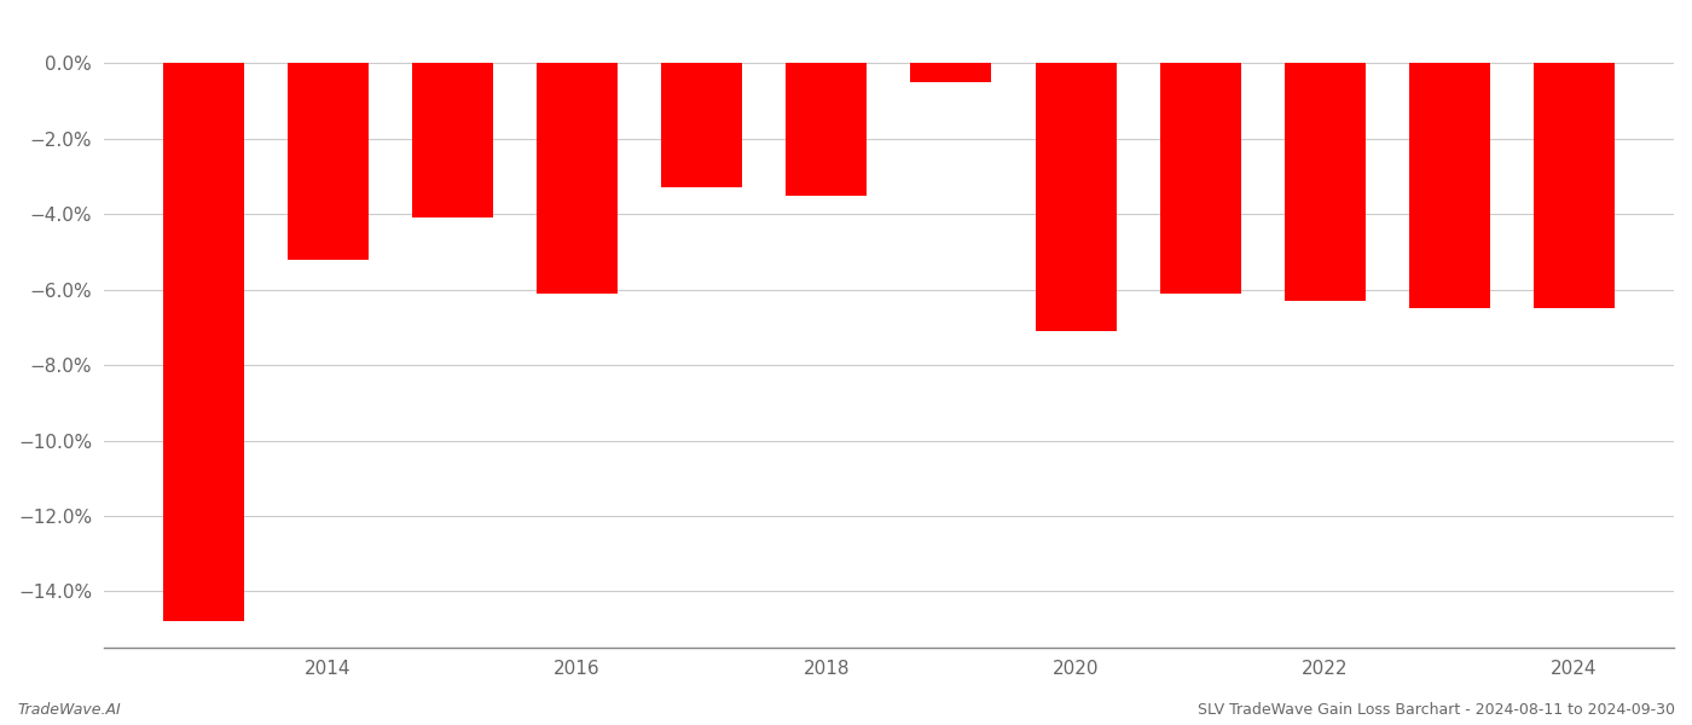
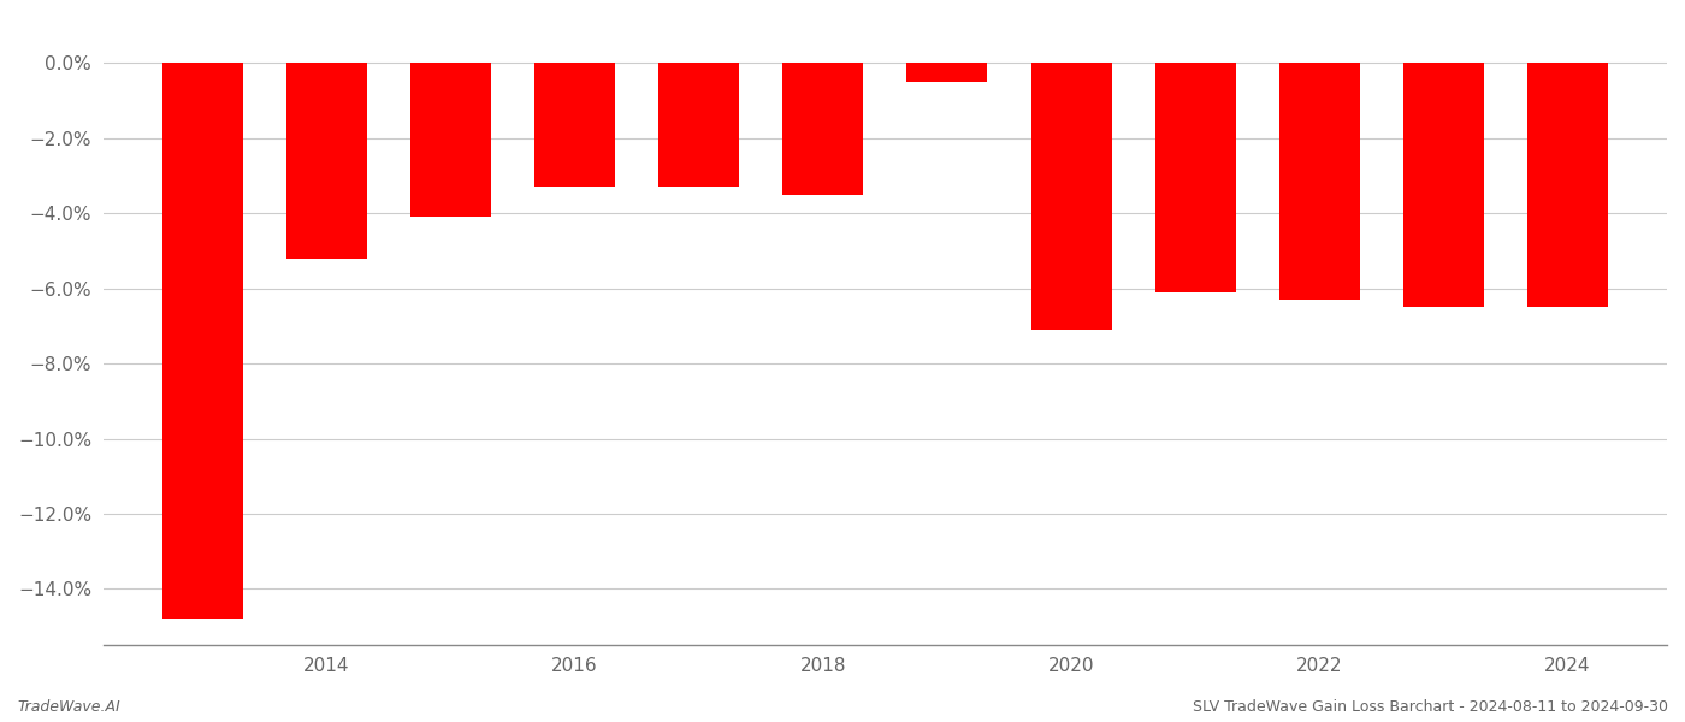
2016: -6.1% -> -3.3%
